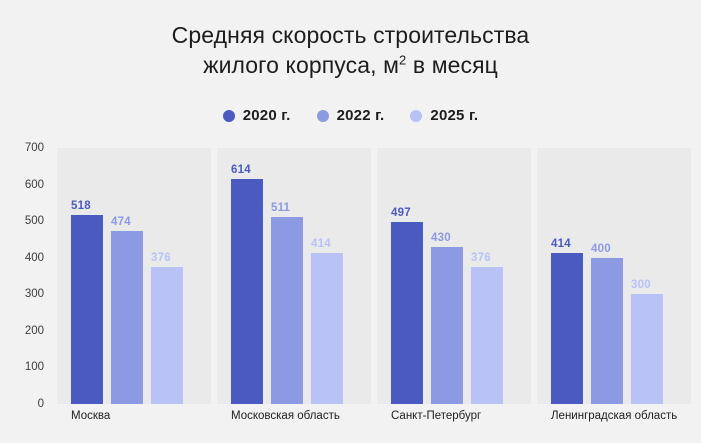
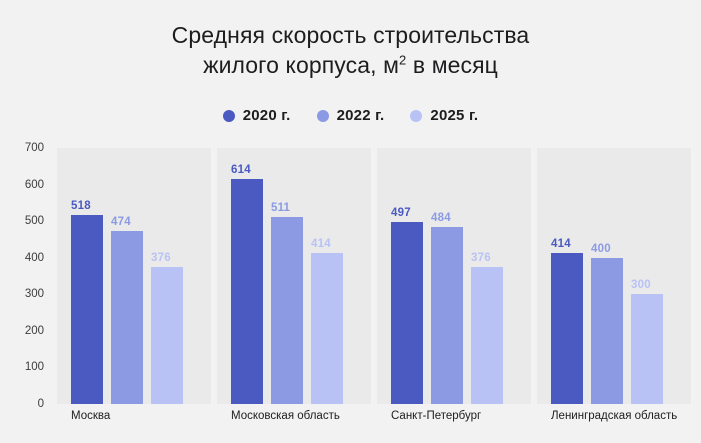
2022 г./Санкт-Петербург: 430 -> 484
